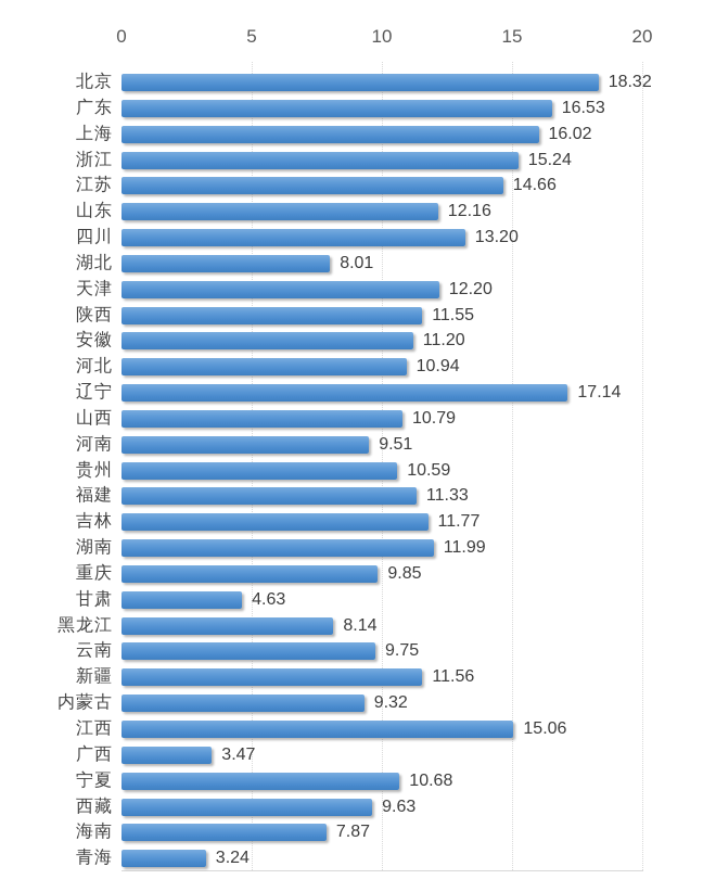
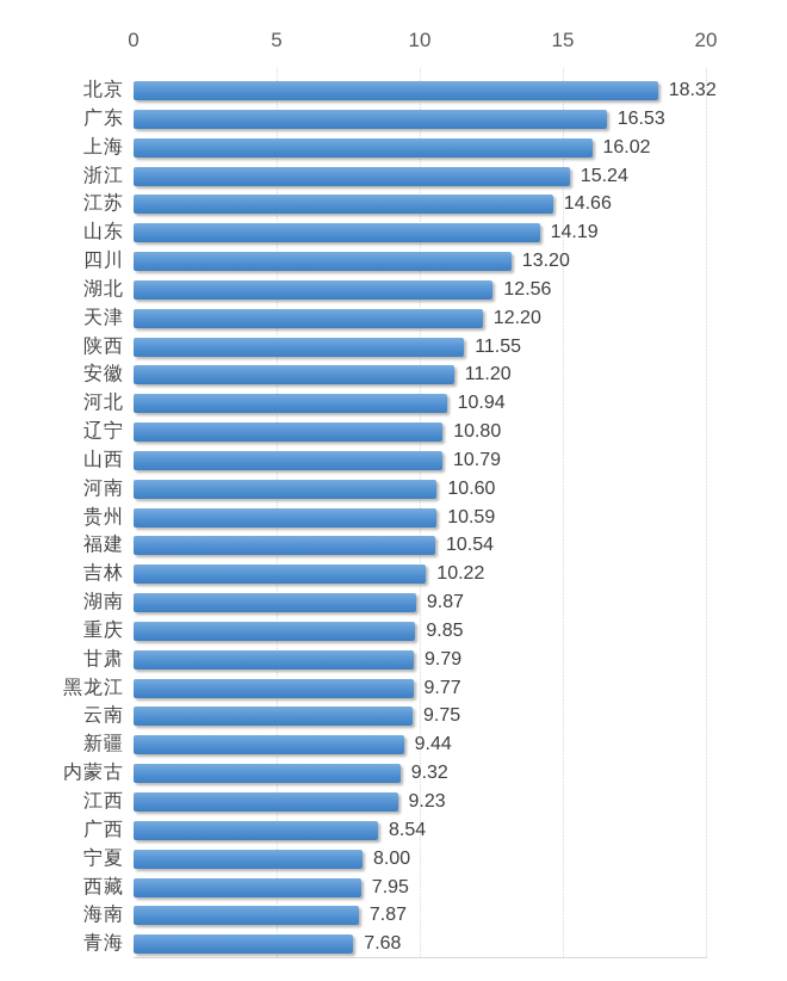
山东: 12.16 -> 14.19
湖北: 8.01 -> 12.56
辽宁: 17.14 -> 10.80
河南: 9.51 -> 10.60
福建: 11.33 -> 10.54
吉林: 11.77 -> 10.22
湖南: 11.99 -> 9.87
甘肃: 4.63 -> 9.79
黑龙江: 8.14 -> 9.77
新疆: 11.56 -> 9.44
江西: 15.06 -> 9.23
广西: 3.47 -> 8.54
宁夏: 10.68 -> 8.00
西藏: 9.63 -> 7.95
青海: 3.24 -> 7.68
